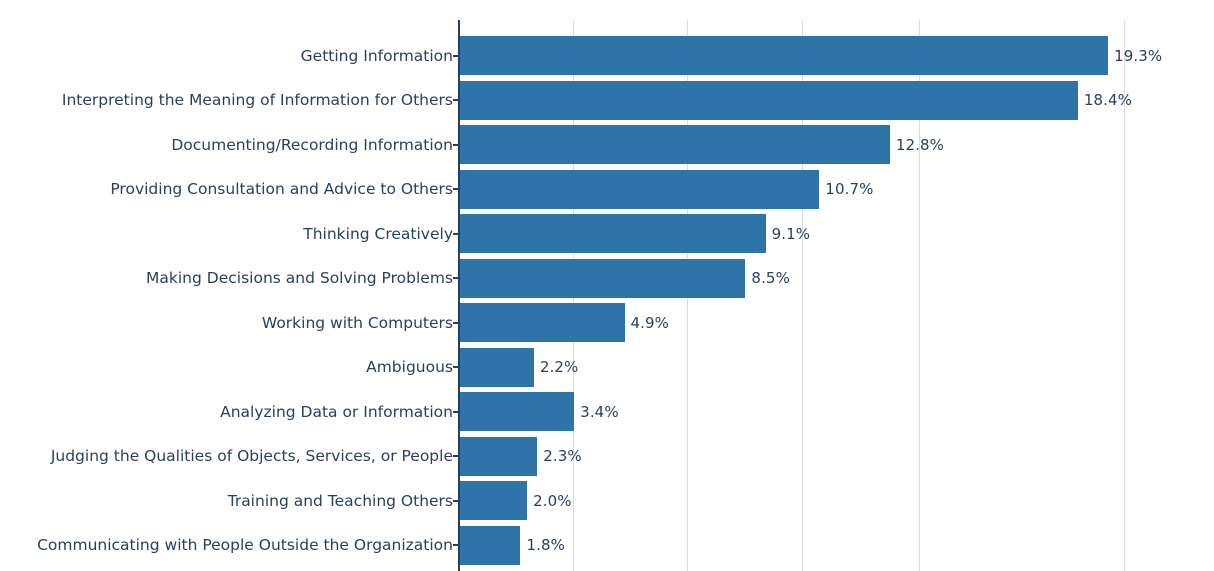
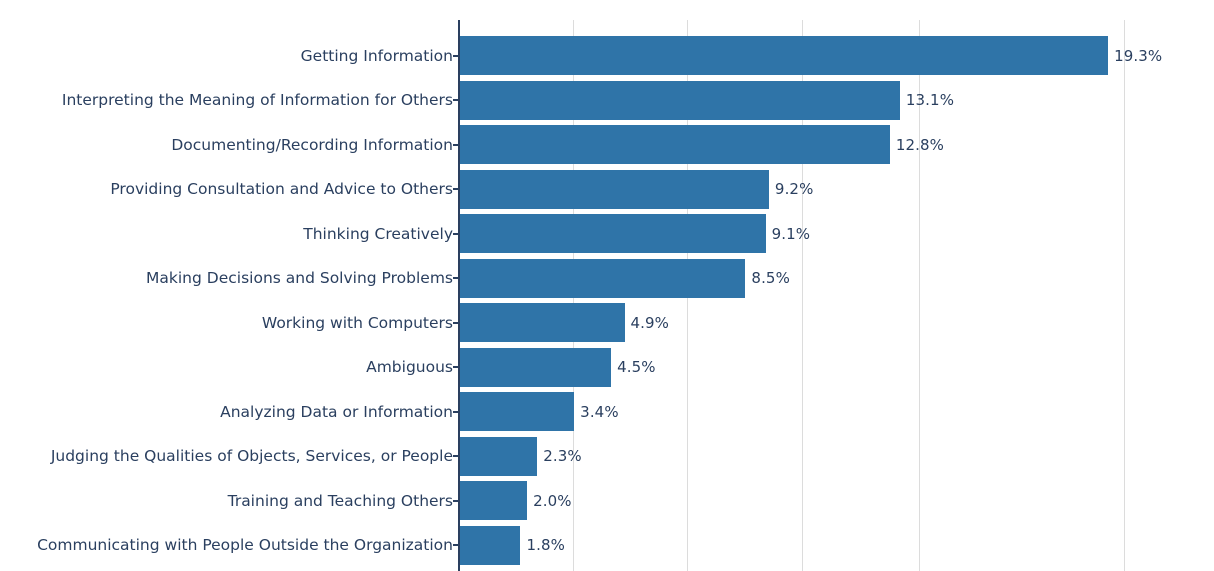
Interpreting the Meaning of Information for Others: 18.4% -> 13.1%
Providing Consultation and Advice to Others: 10.7% -> 9.2%
Ambiguous: 2.2% -> 4.5%
